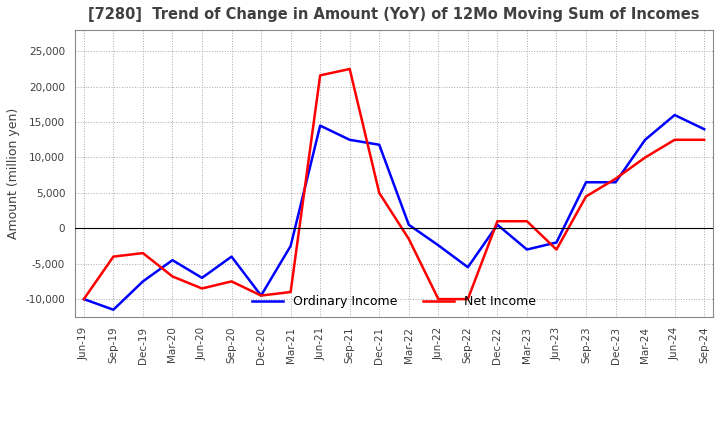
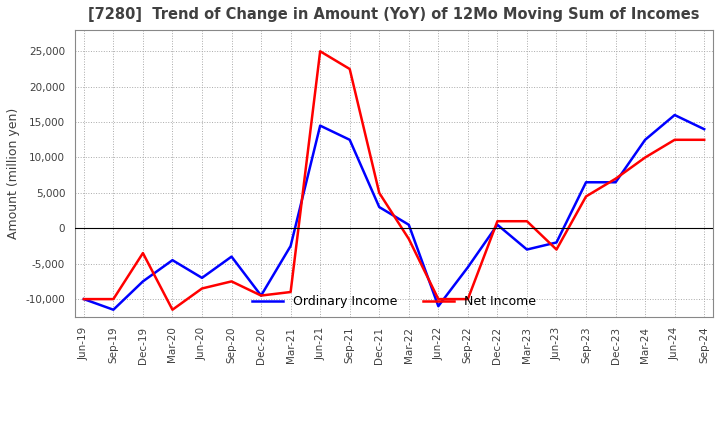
Net Income/Sep-19: -4,000 -> -10,000
Net Income/Mar-20: -6,800 -> -11,500
Net Income/Jun-21: 21,600 -> 25,000
Ordinary Income/Dec-21: 11,800 -> 3,000
Ordinary Income/Jun-22: -2,400 -> -11,000
